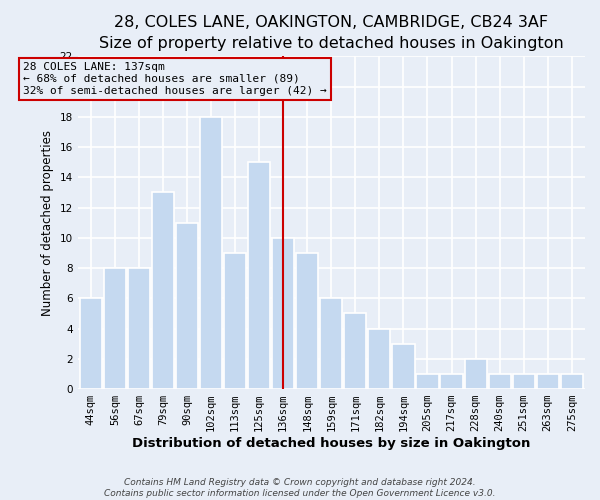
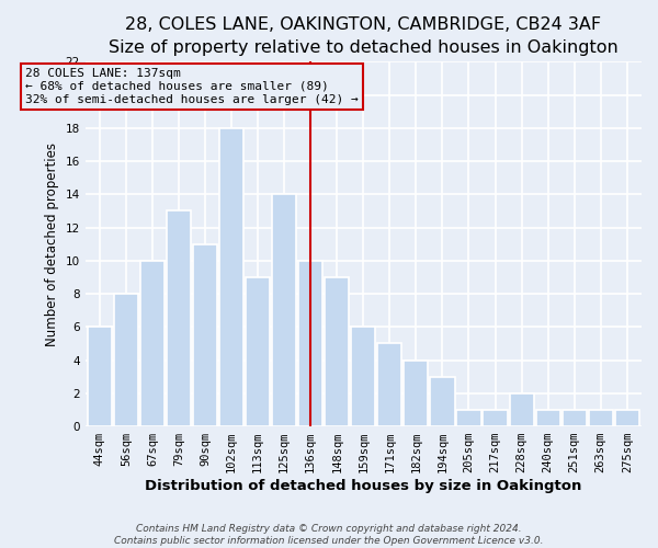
67sqm: 8 -> 10
125sqm: 15 -> 14
